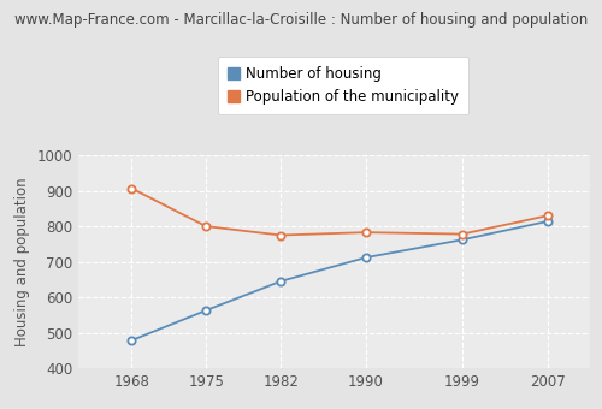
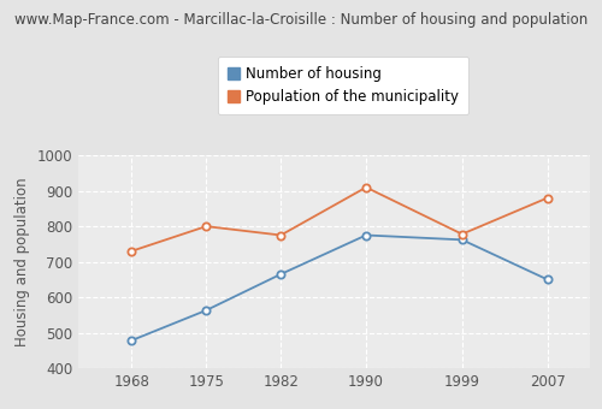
Population of the municipality/1968: 907 -> 730
Number of housing/1982: 645 -> 665
Number of housing/1990: 712 -> 775
Population of the municipality/1990: 783 -> 910
Number of housing/2007: 814 -> 650
Population of the municipality/2007: 830 -> 880
